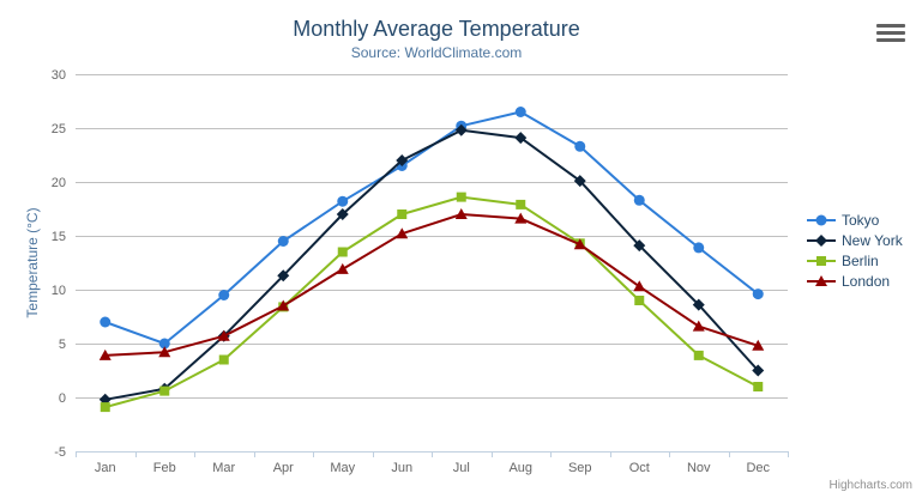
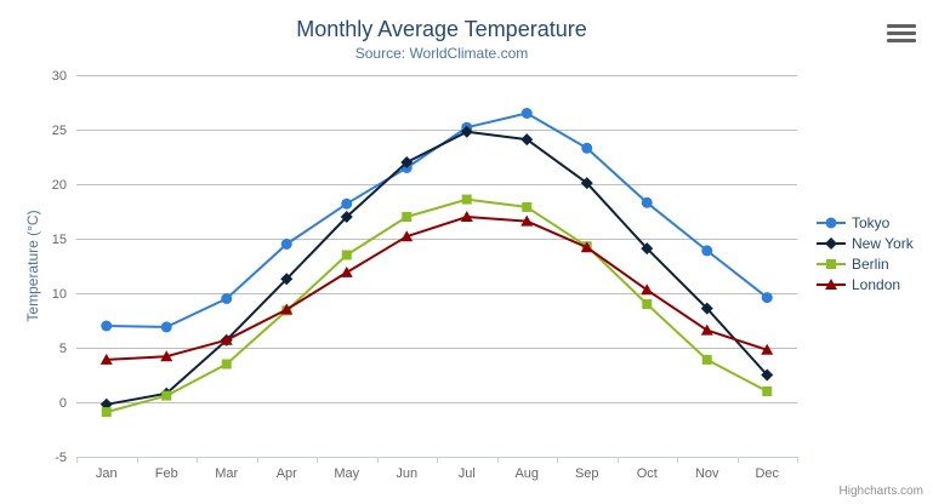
Tokyo/Feb: 5 -> 7
